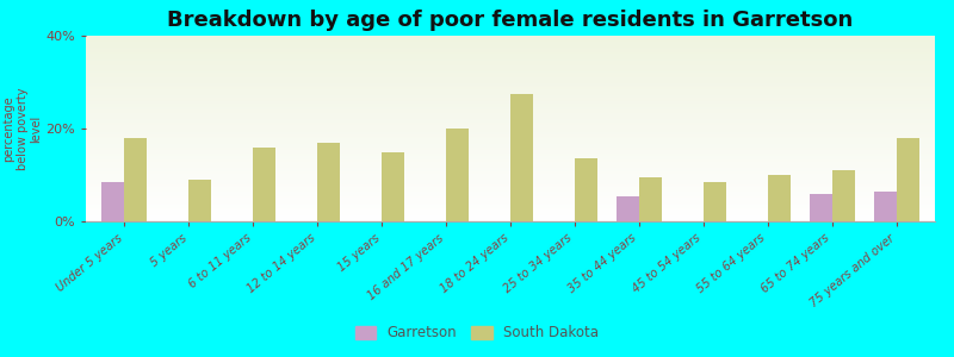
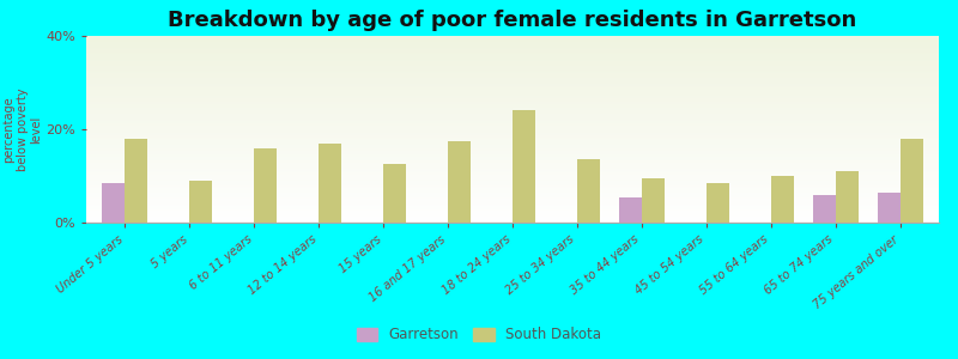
South Dakota/15 years: 15.0% -> 12.5%
South Dakota/16 and 17 years: 20.0% -> 17.5%
South Dakota/18 to 24 years: 27.5% -> 24.0%
